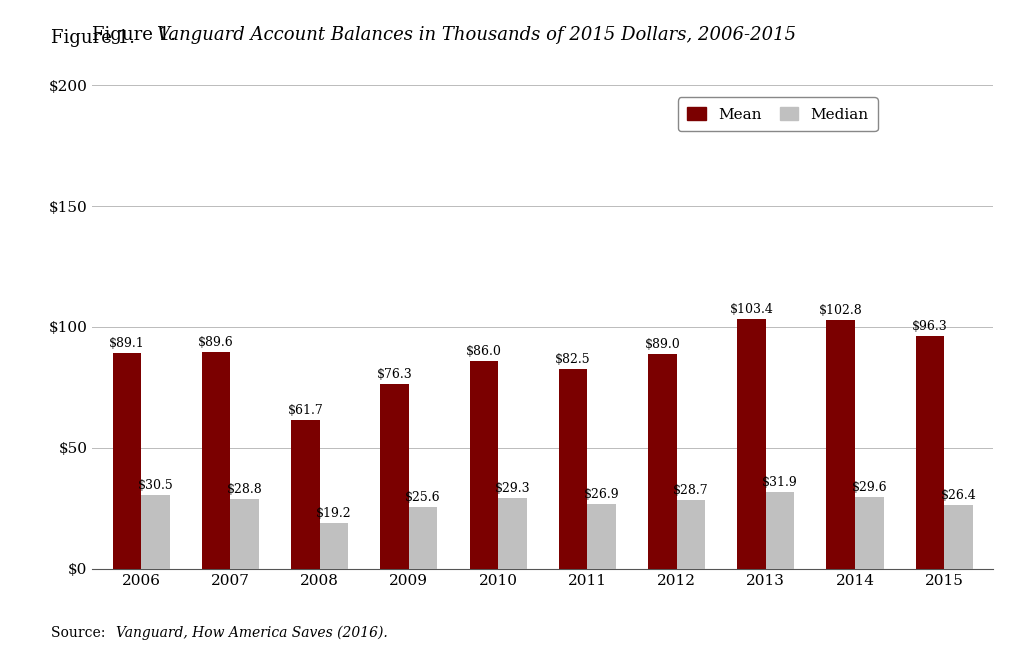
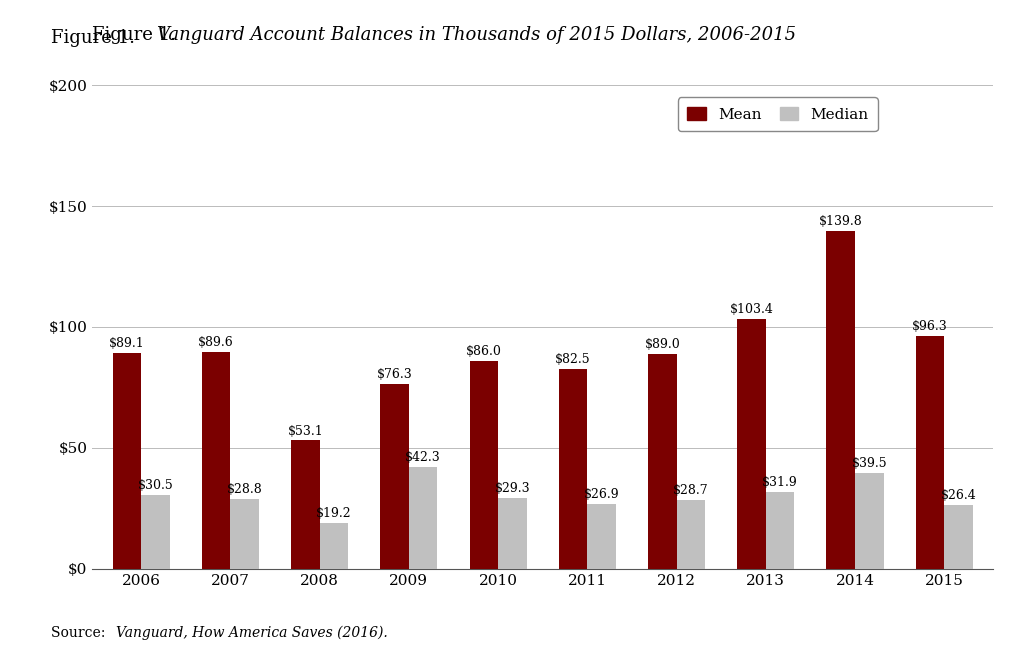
Mean/2008: $61.7 -> $53.1
Median/2009: $25.6 -> $42.3
Mean/2014: $102.8 -> $139.8
Median/2014: $29.6 -> $39.5
